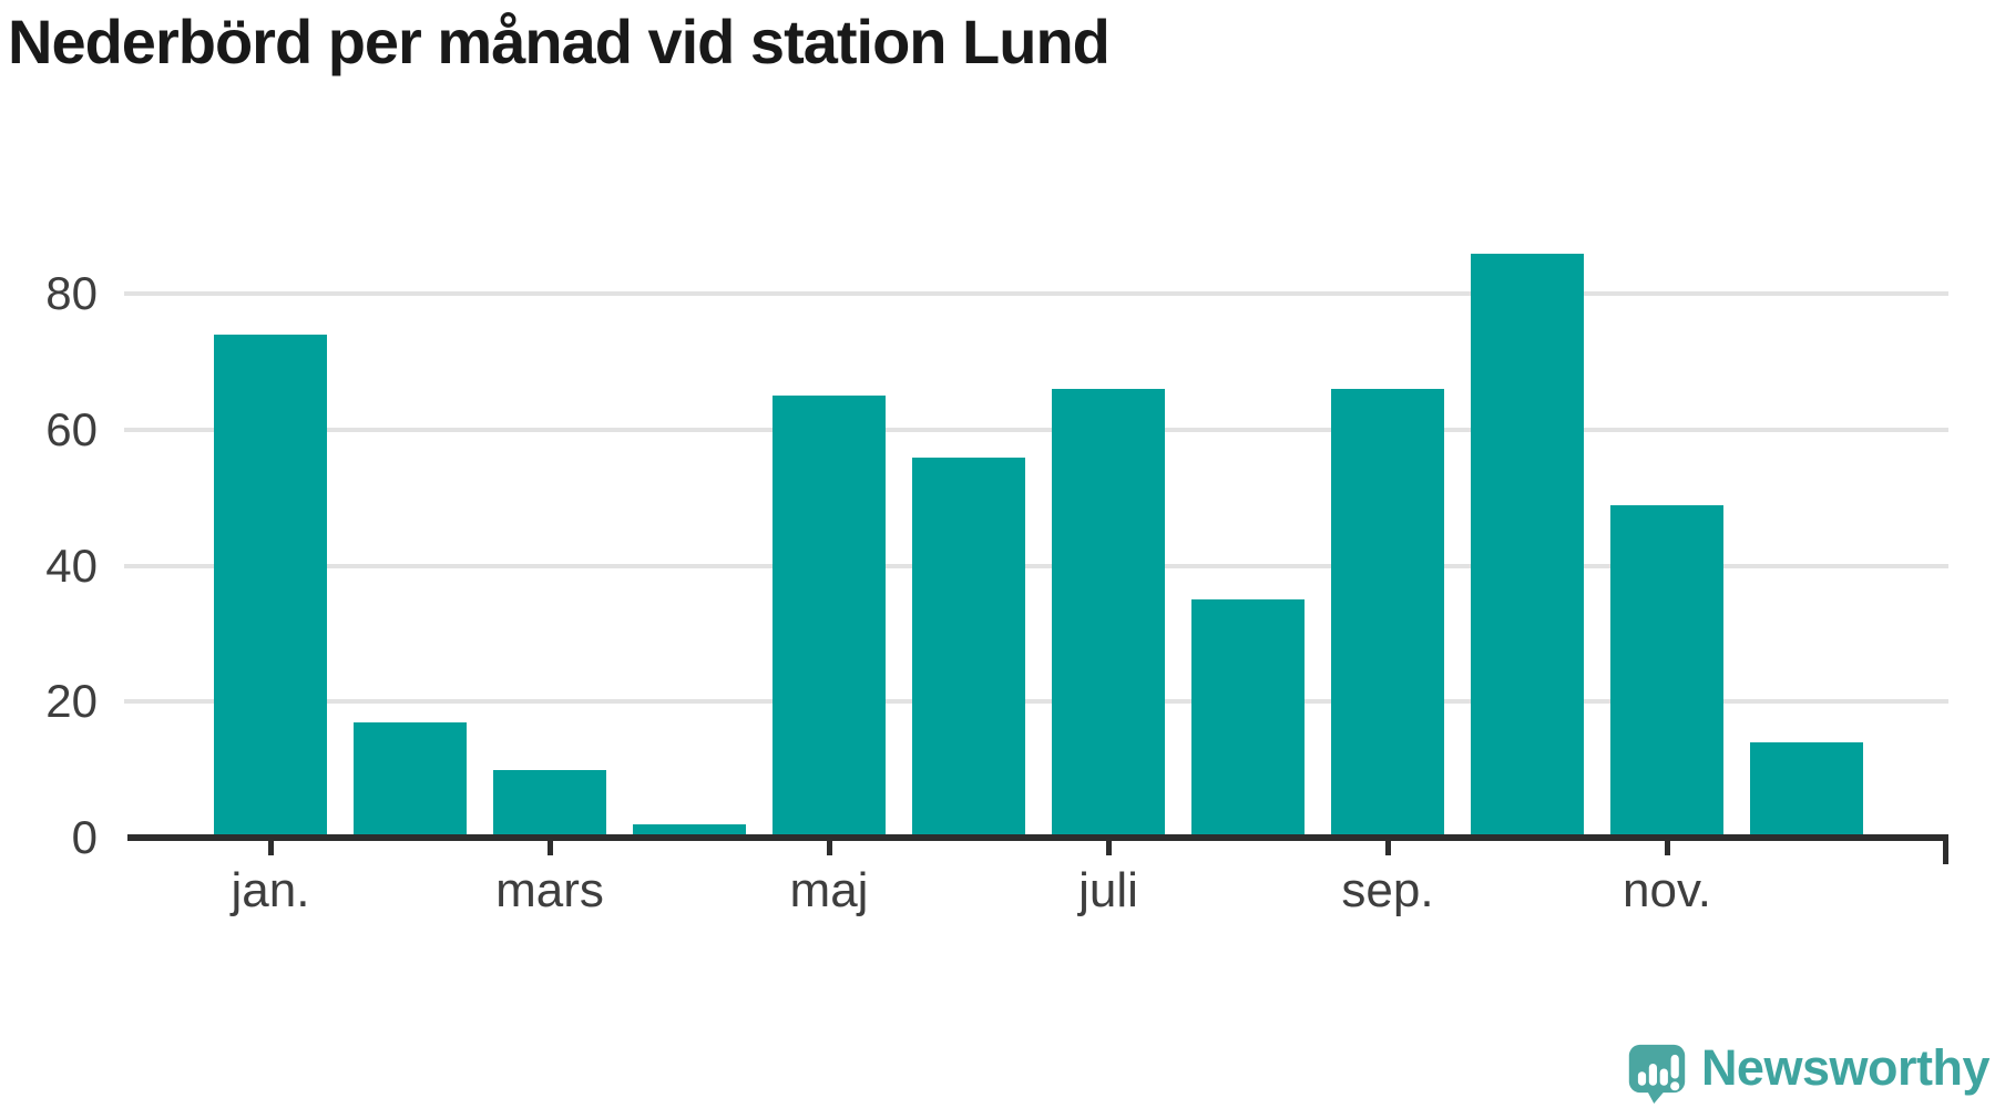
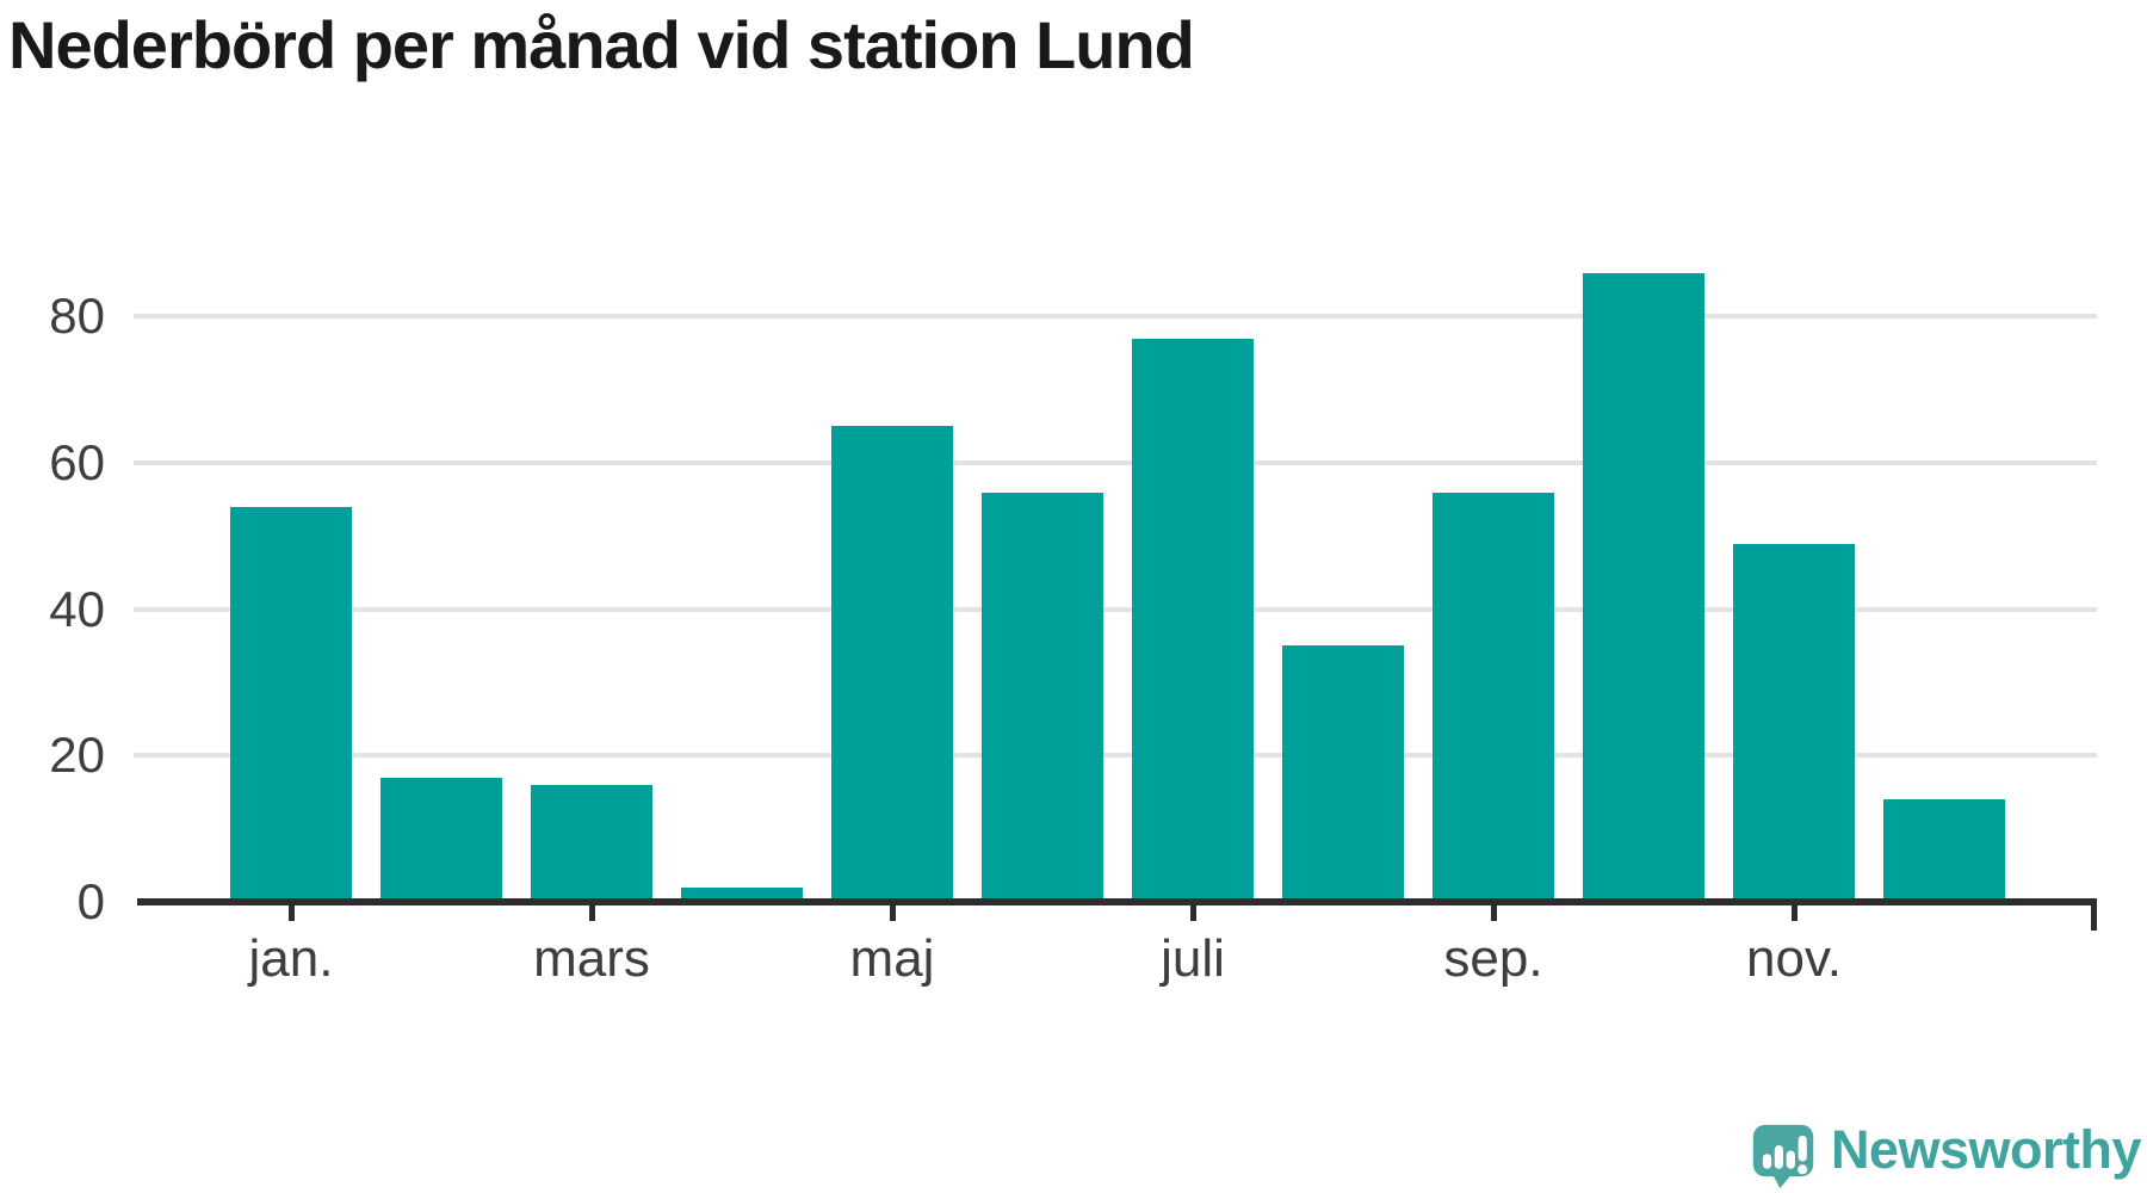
jan.: 74 -> 54
mars: 10 -> 16
juli: 66 -> 77
sep.: 66 -> 56
